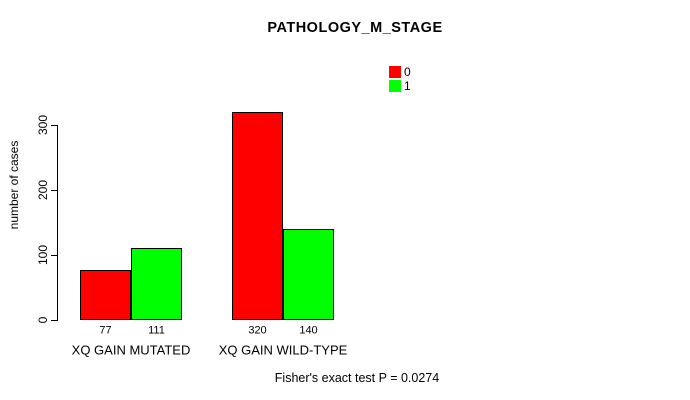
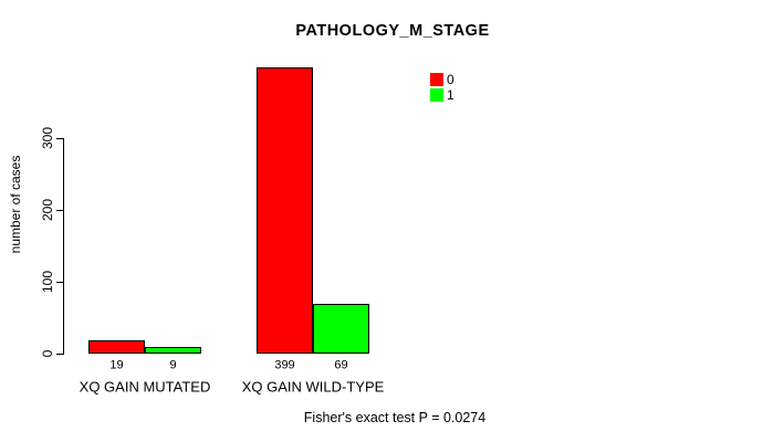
0/XQ GAIN MUTATED: 77 -> 19
1/XQ GAIN MUTATED: 111 -> 9
0/XQ GAIN WILD-TYPE: 320 -> 399
1/XQ GAIN WILD-TYPE: 140 -> 69
